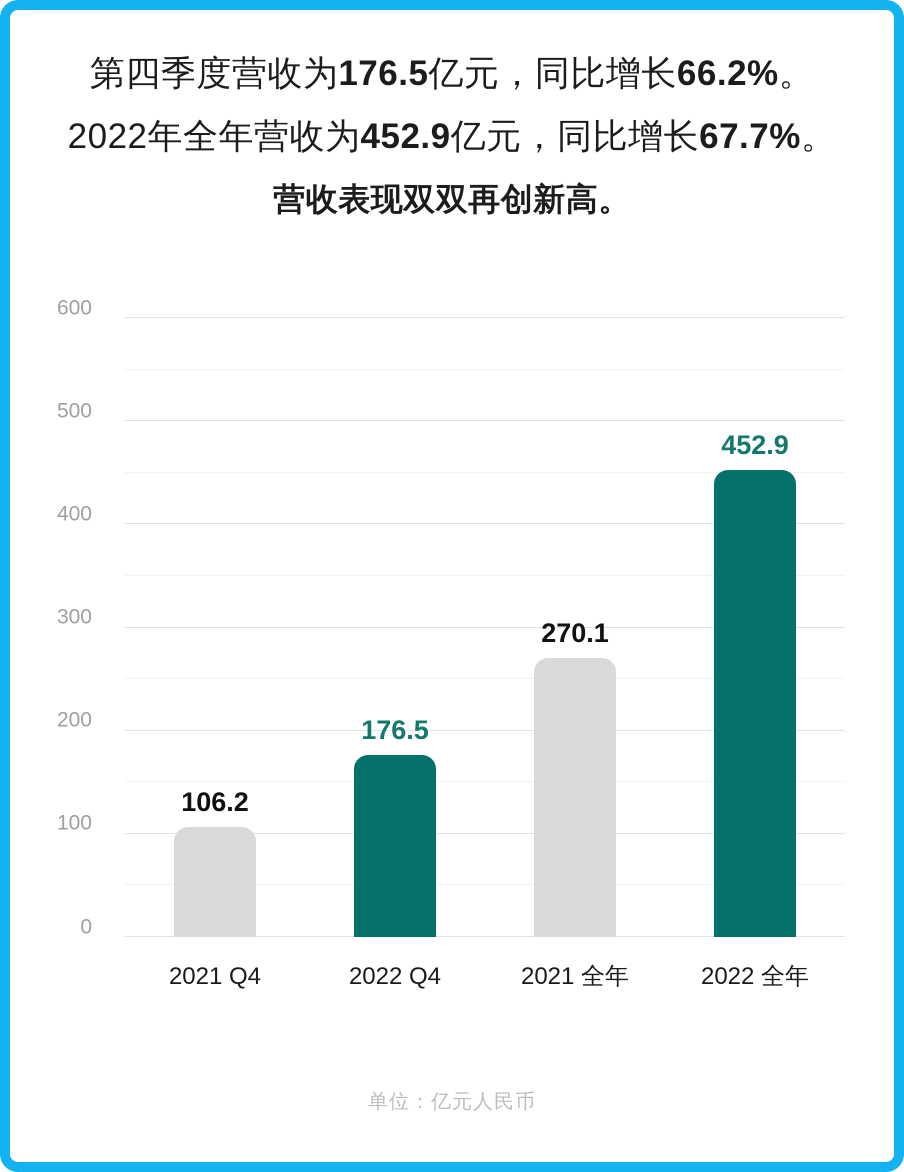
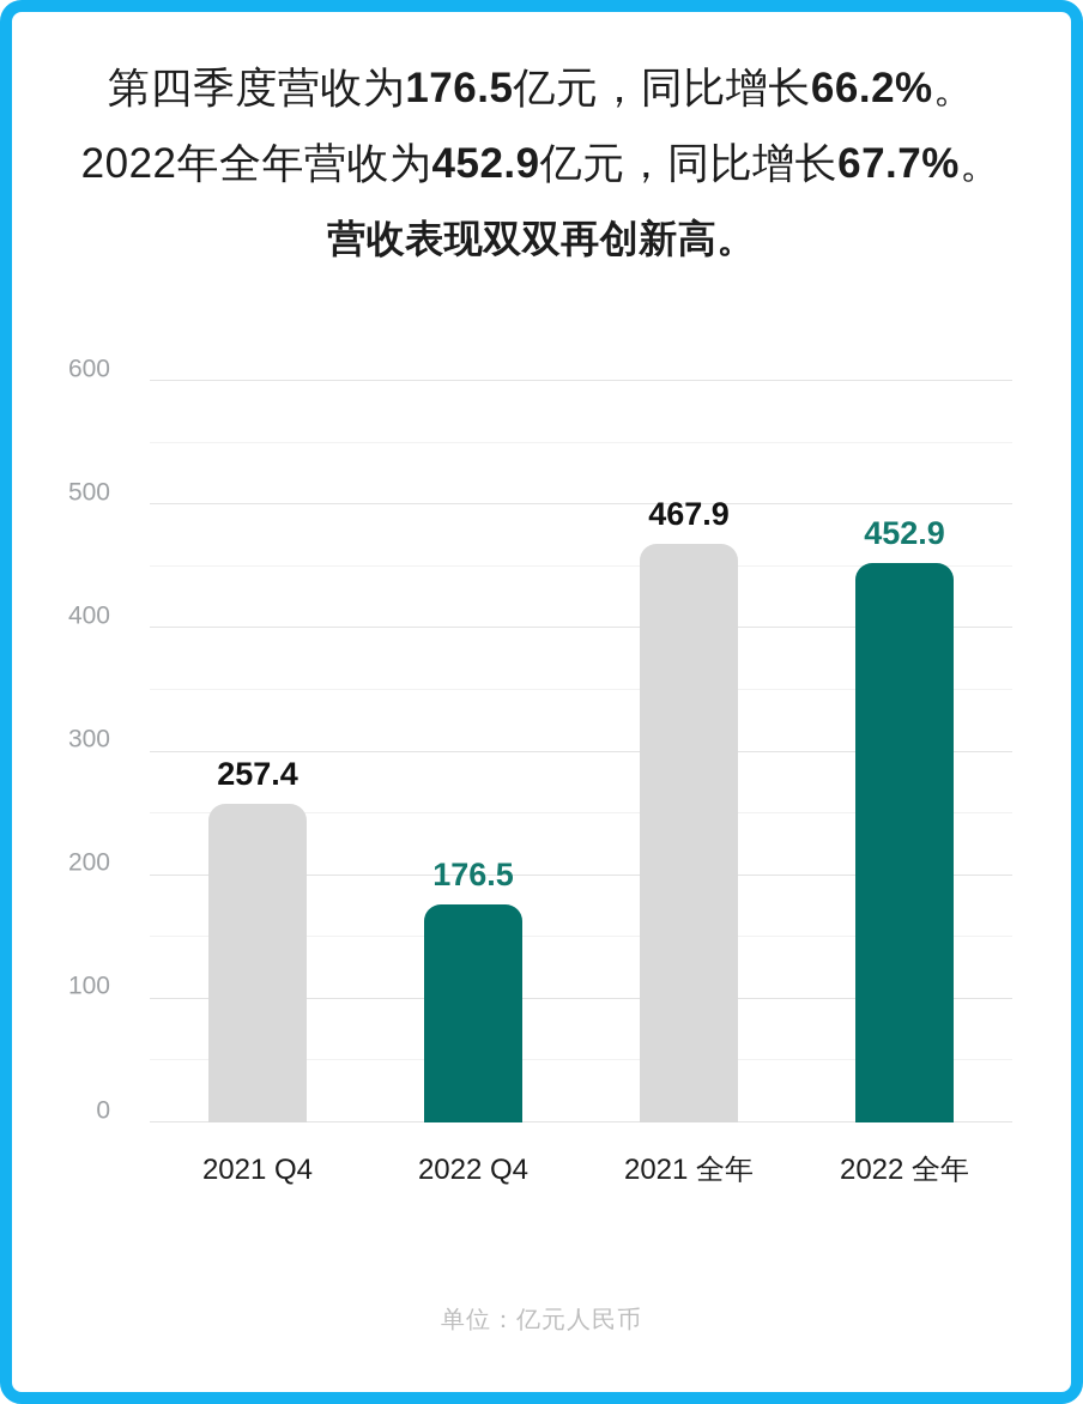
2021 Q4: 106.2 -> 257.4
2021 全年: 270.1 -> 467.9
